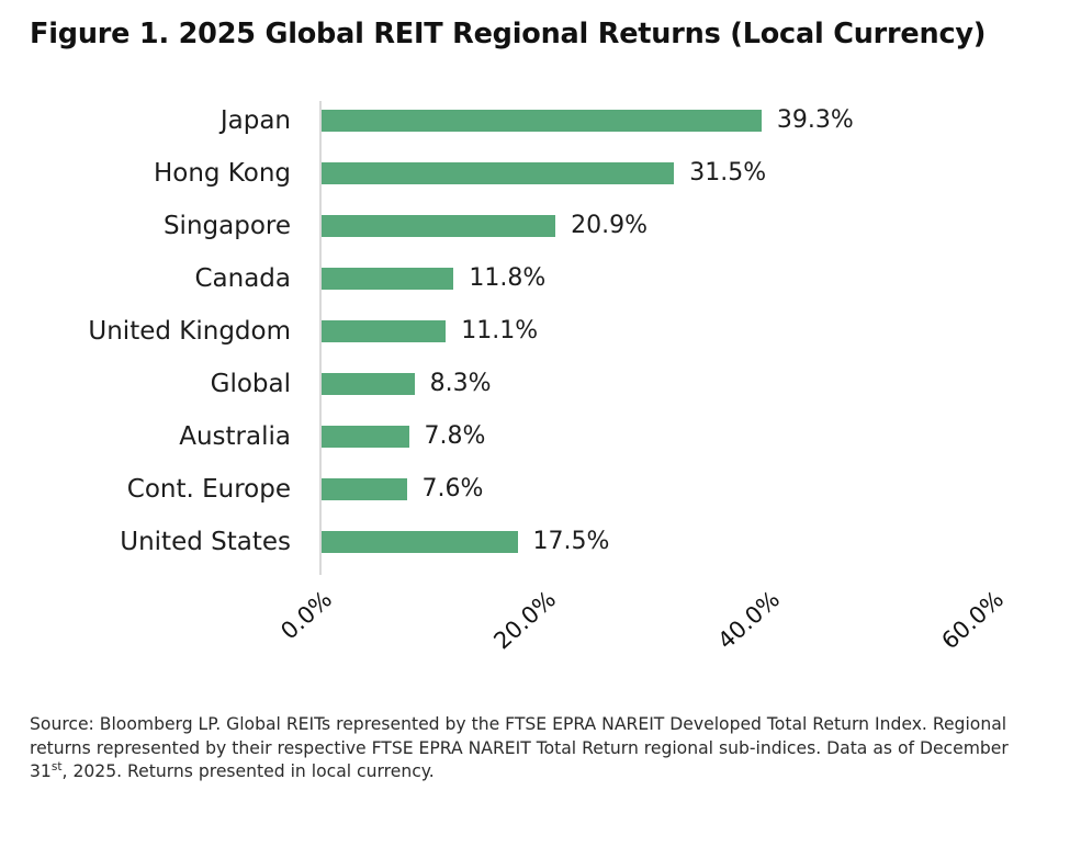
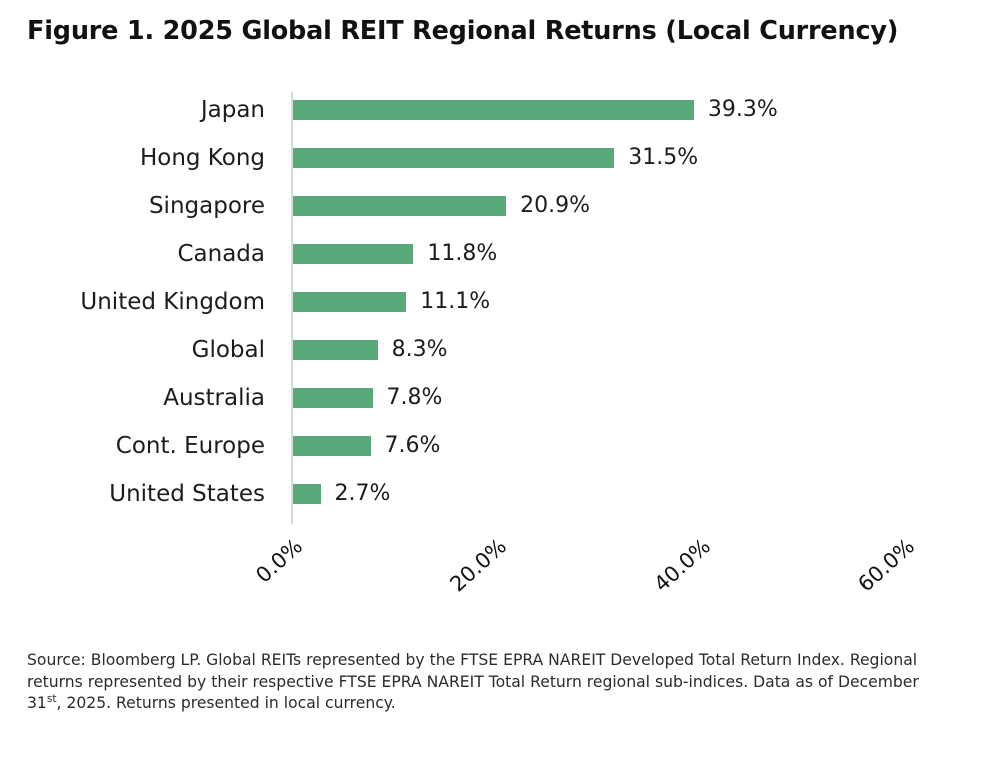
United States: 17.5% -> 2.7%
